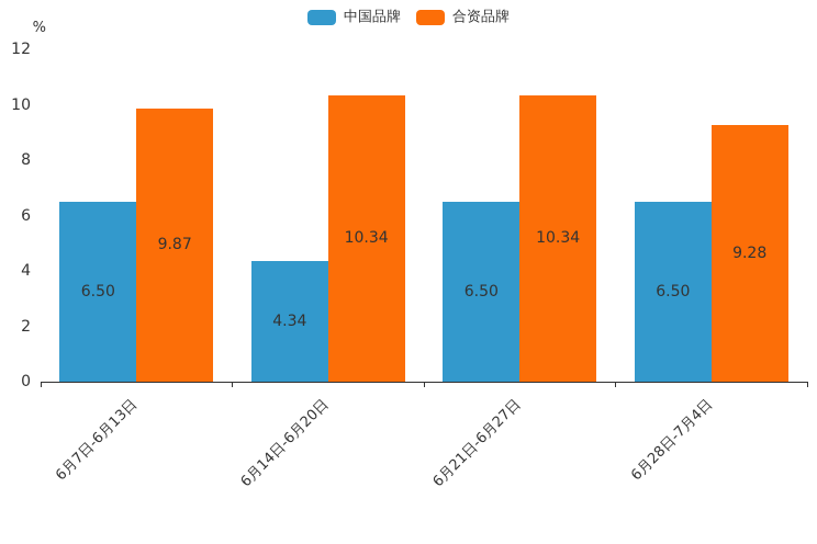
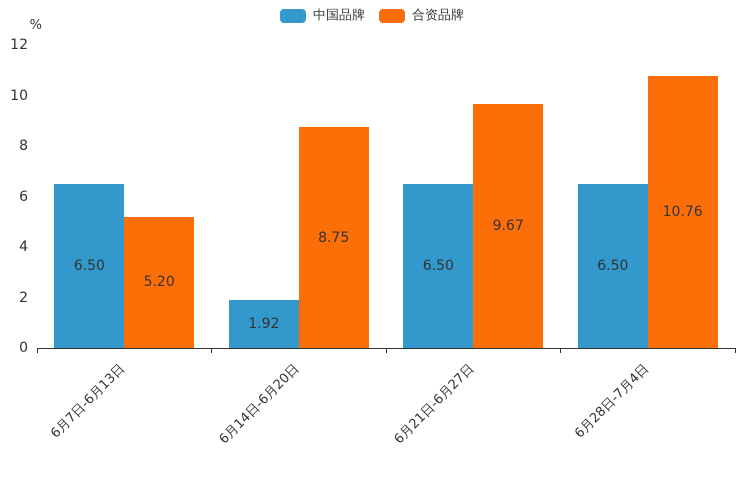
合资品牌/6月7日-6月13日: 9.87 -> 5.20
中国品牌/6月14日-6月20日: 4.34 -> 1.92
合资品牌/6月14日-6月20日: 10.34 -> 8.75
合资品牌/6月21日-6月27日: 10.34 -> 9.67
合资品牌/6月28日-7月4日: 9.28 -> 10.76
